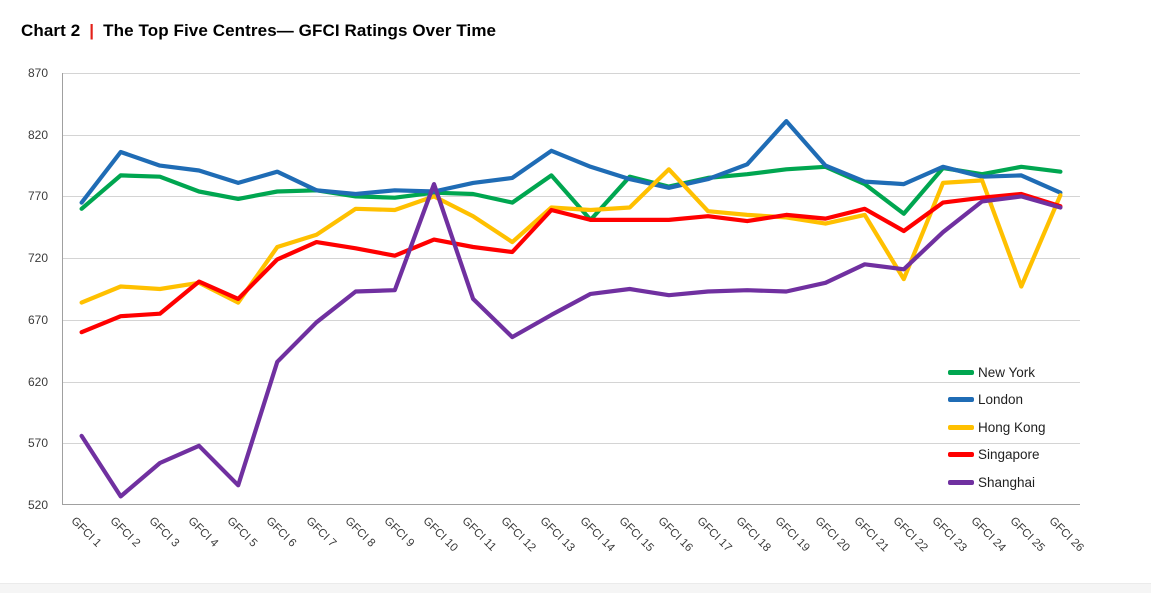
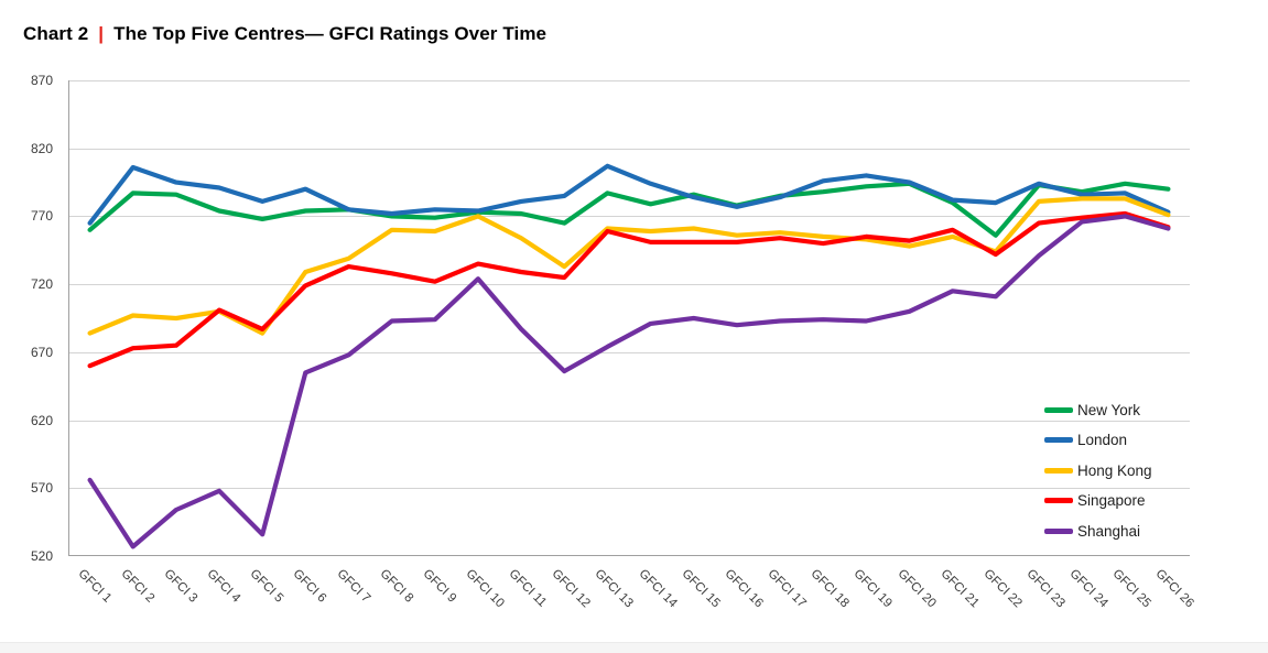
Shanghai/GFCI 6: 636 -> 655
Shanghai/GFCI 10: 780 -> 724
New York/GFCI 14: 751 -> 779
Hong Kong/GFCI 16: 792 -> 756
London/GFCI 19: 831 -> 800
Hong Kong/GFCI 22: 703 -> 744
Hong Kong/GFCI 25: 697 -> 783
